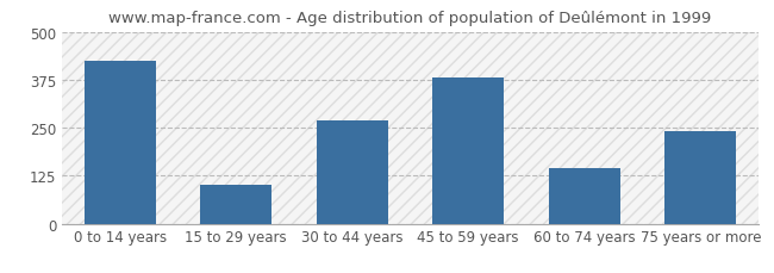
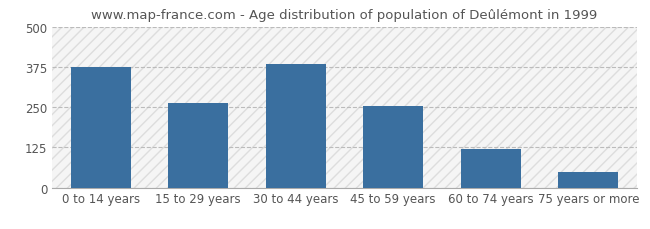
0 to 14 years: 425 -> 375
15 to 29 years: 100 -> 263
30 to 44 years: 270 -> 385
45 to 59 years: 380 -> 252
60 to 74 years: 145 -> 120
75 years or more: 240 -> 50
